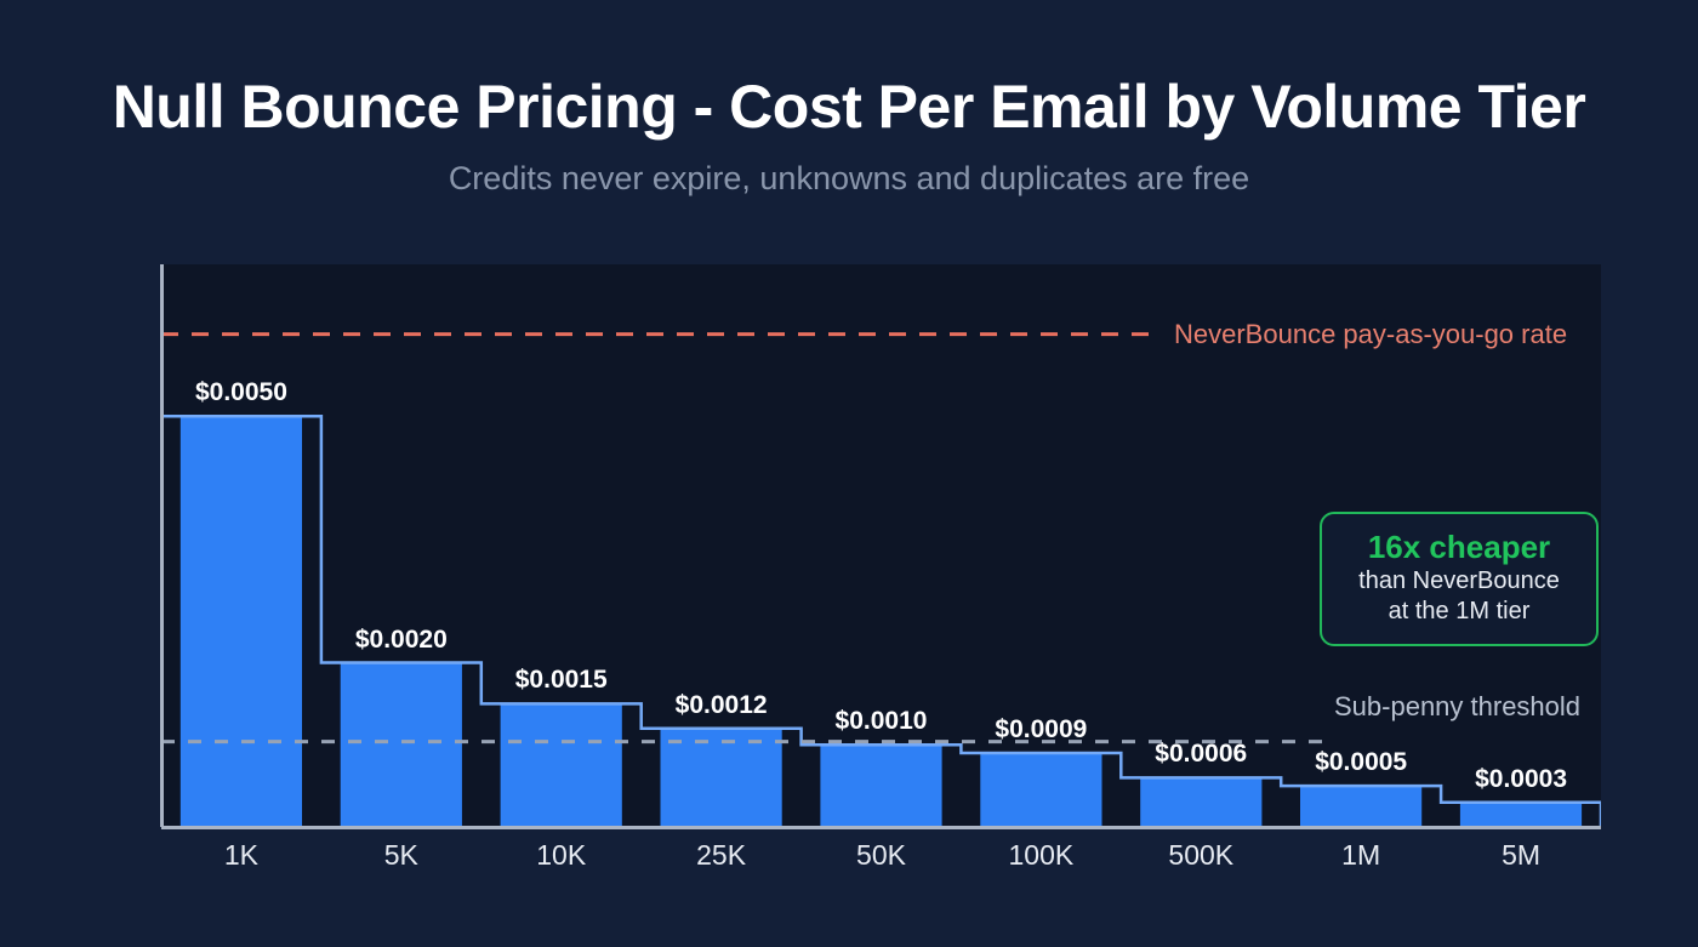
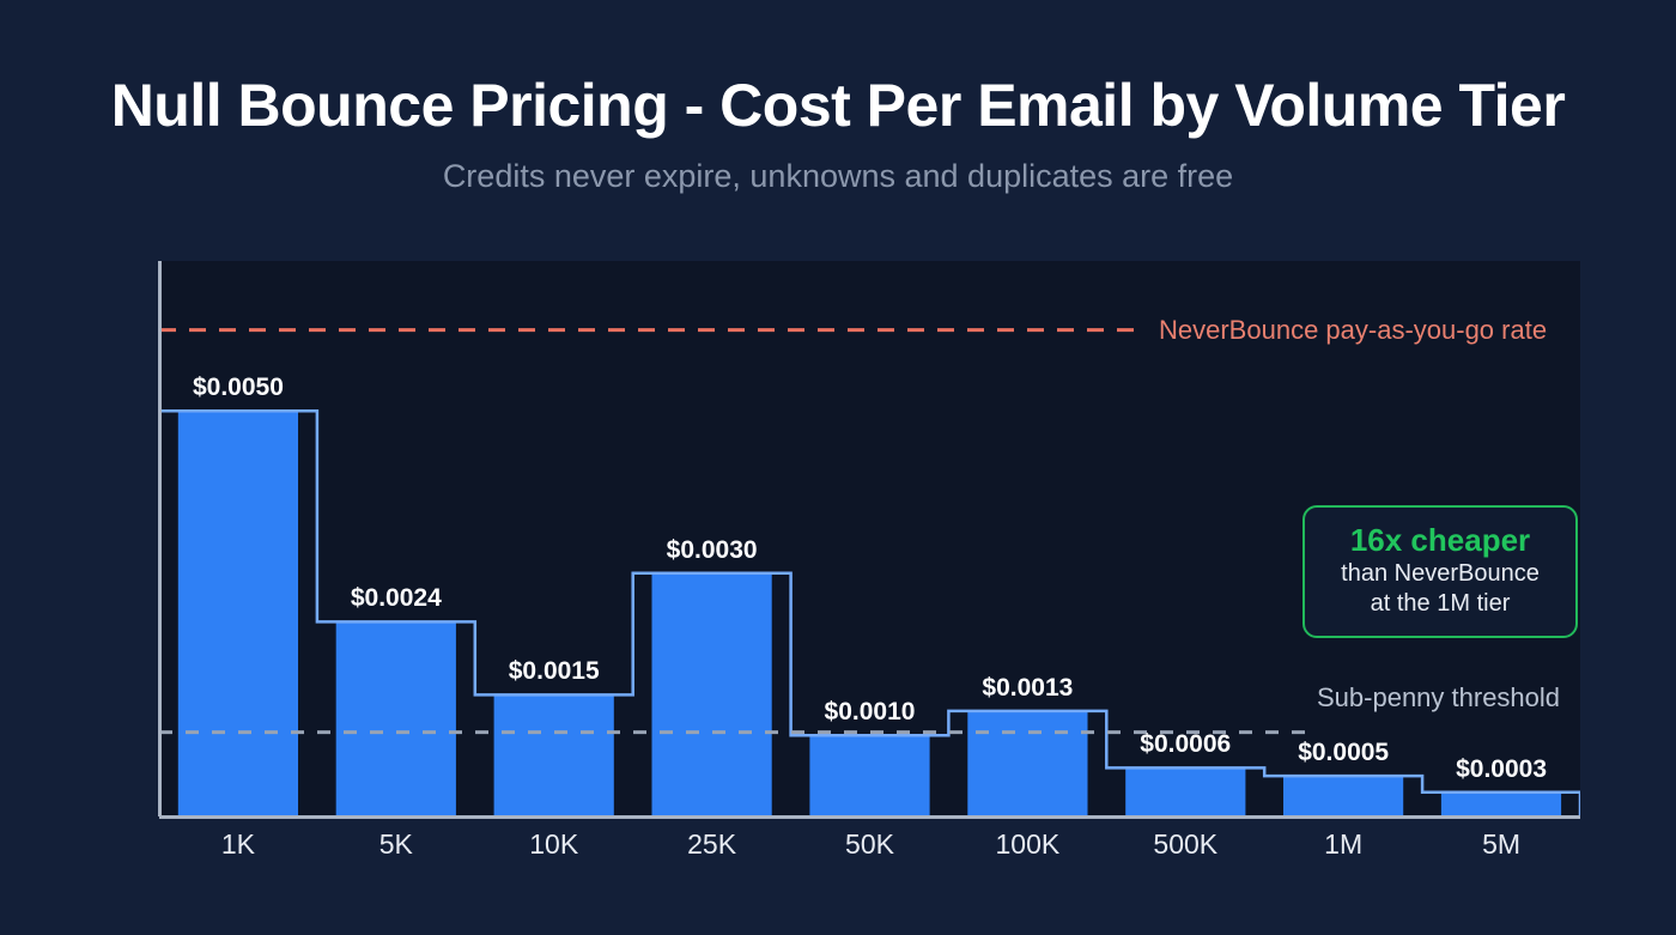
5K: $0.0020 -> $0.0024
25K: $0.0012 -> $0.0030
100K: $0.0009 -> $0.0013
